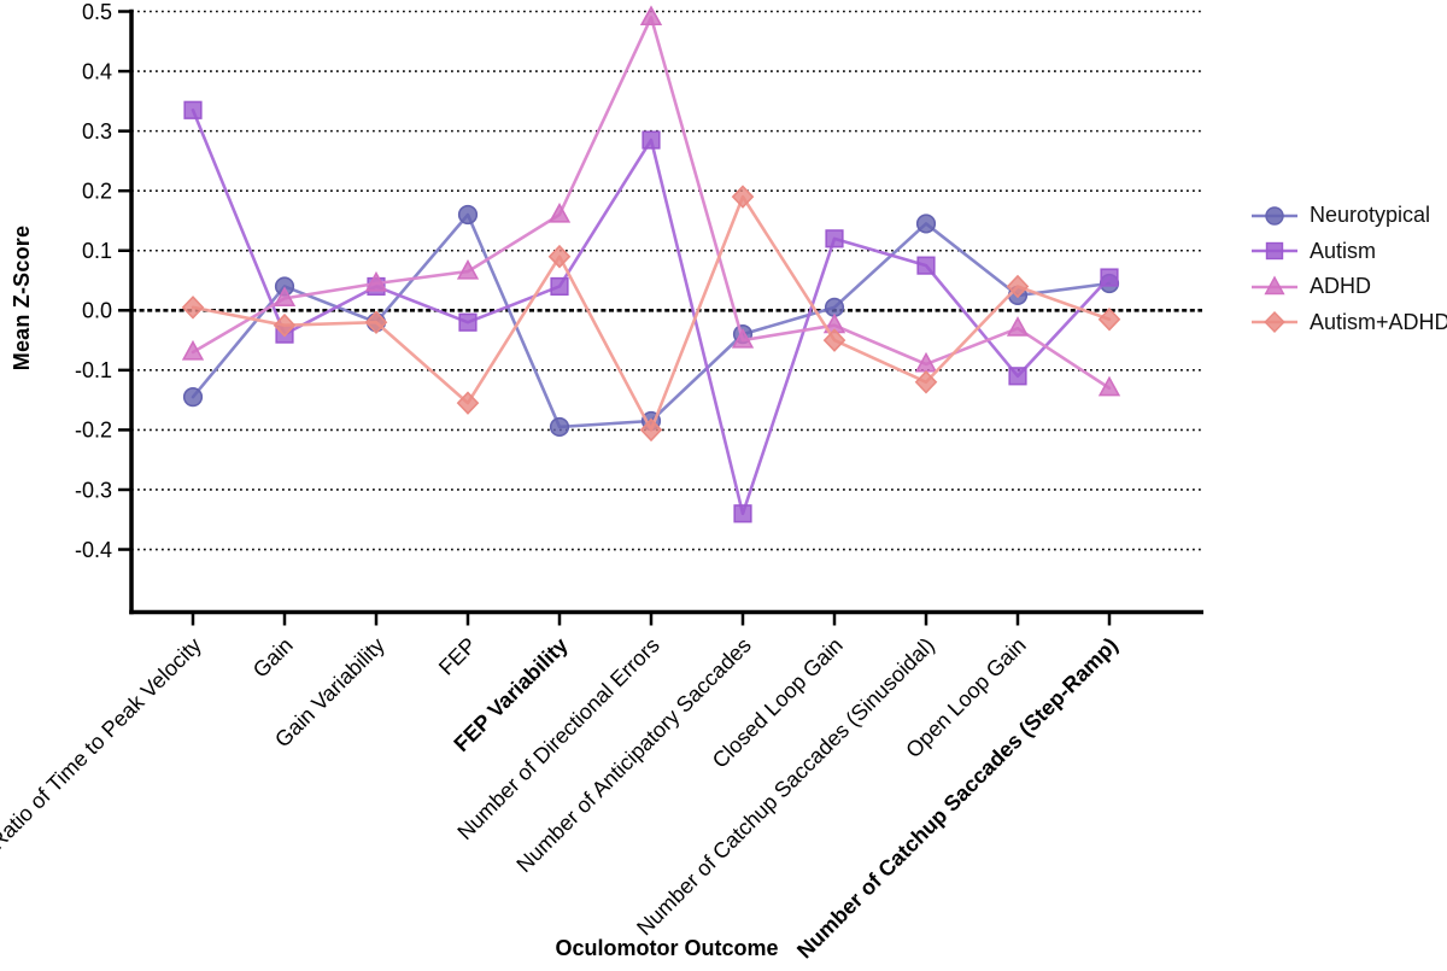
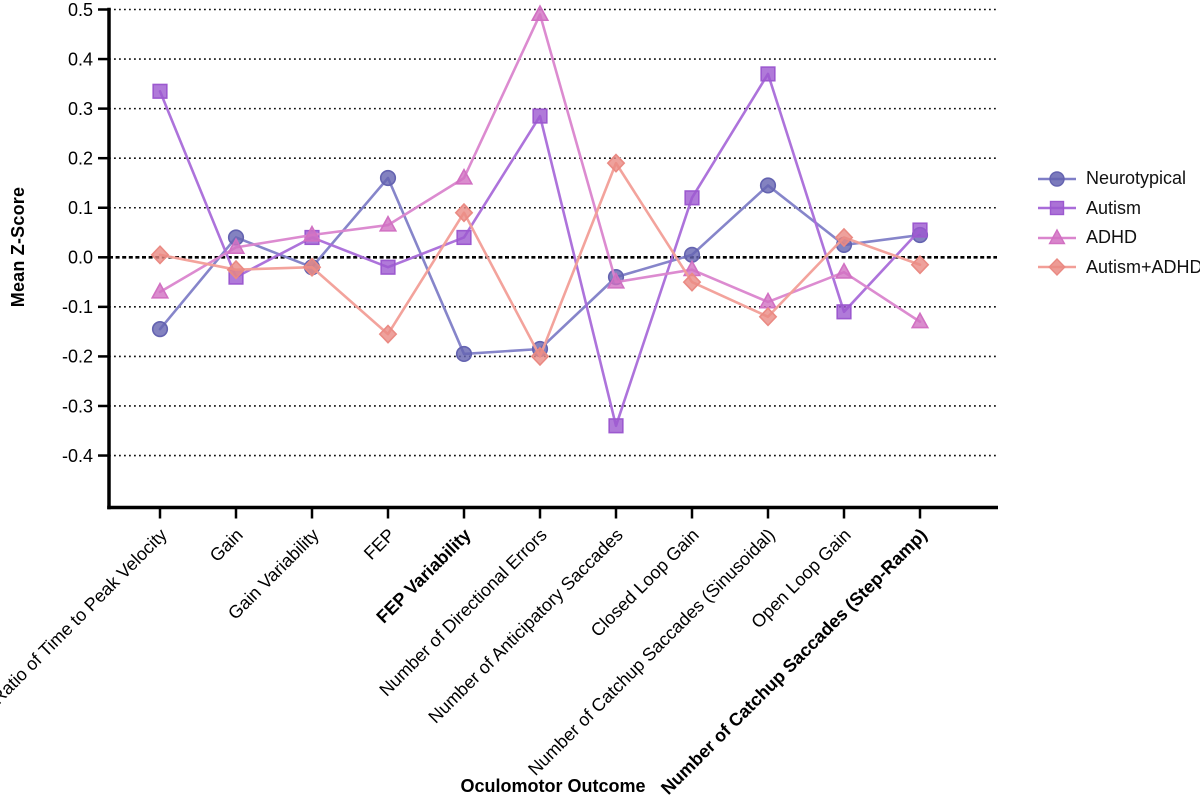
Autism/Number of Catchup Saccades (Sinusoidal): 0.07 -> 0.37
